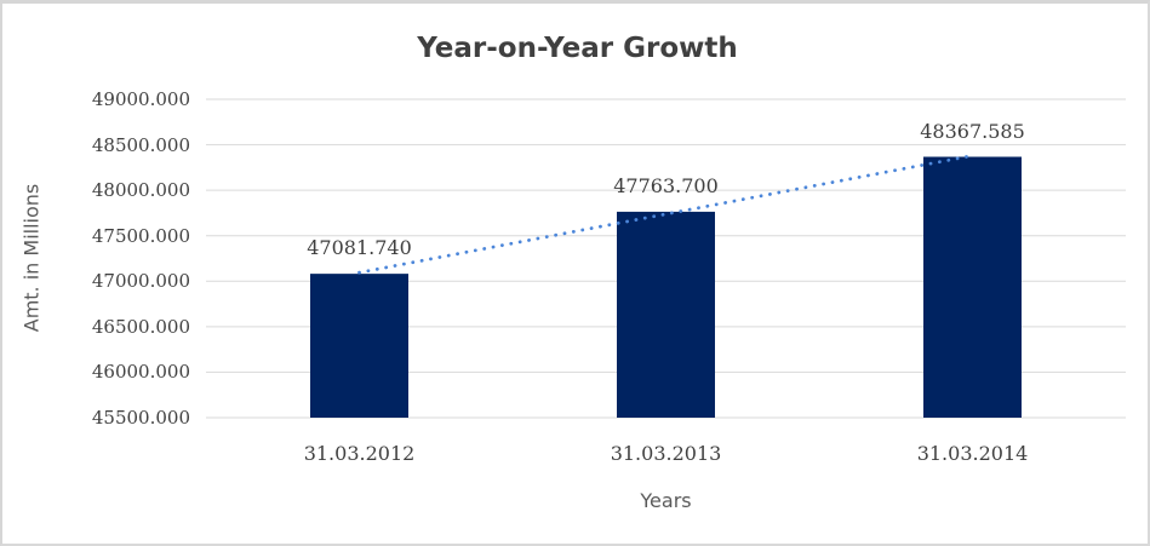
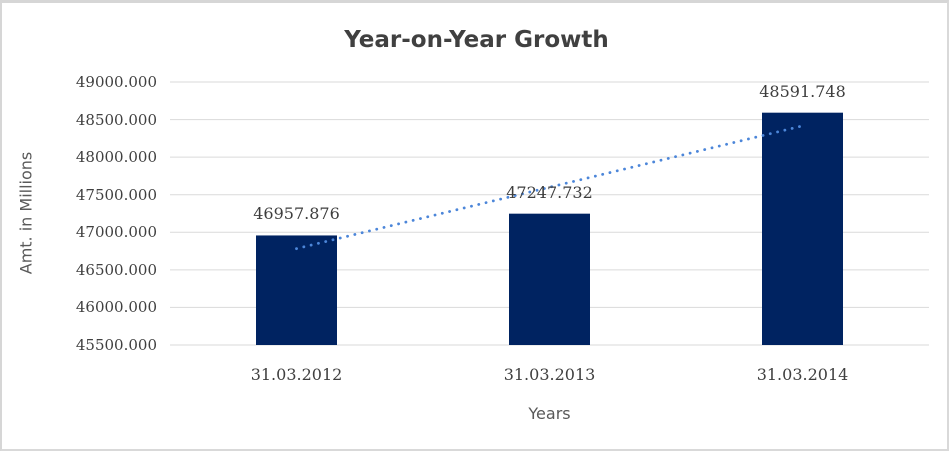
31.03.2012: 47081.740 -> 46957.876
31.03.2013: 47763.700 -> 47247.732
31.03.2014: 48367.585 -> 48591.748
